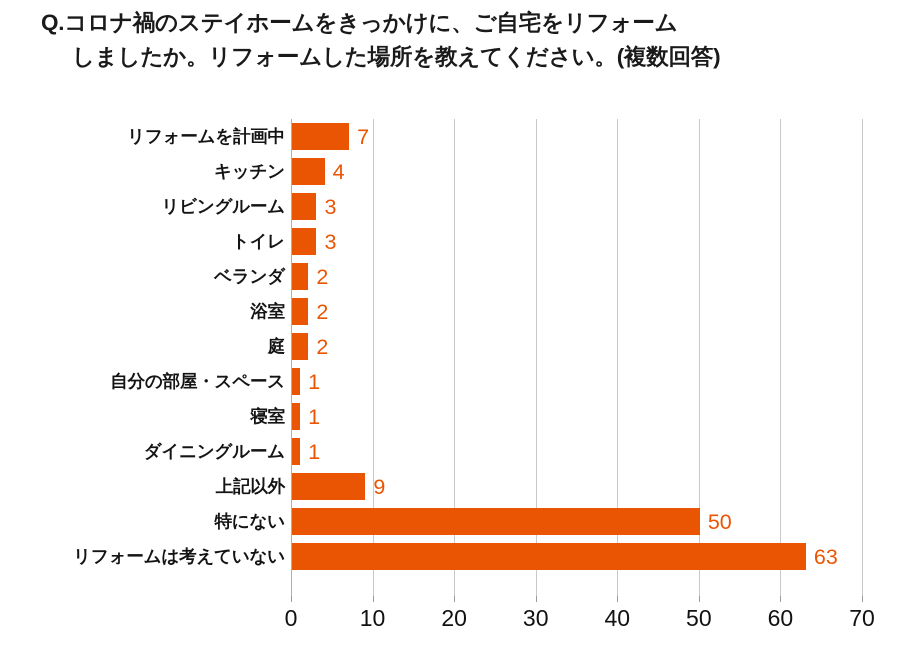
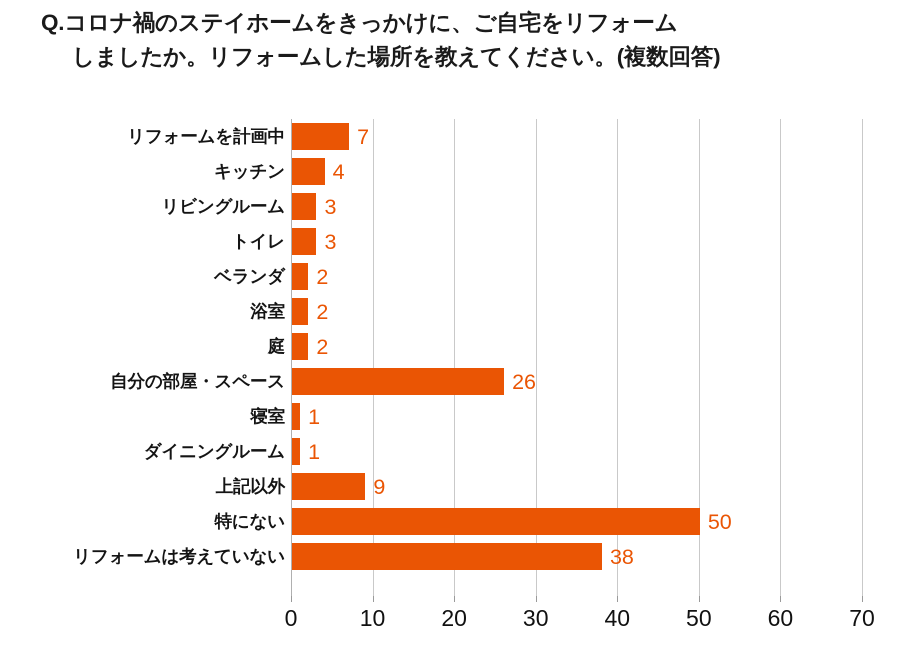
自分の部屋・スペース: 1 -> 26
リフォームは考えていない: 63 -> 38
